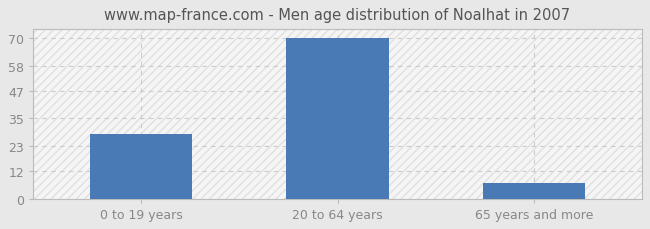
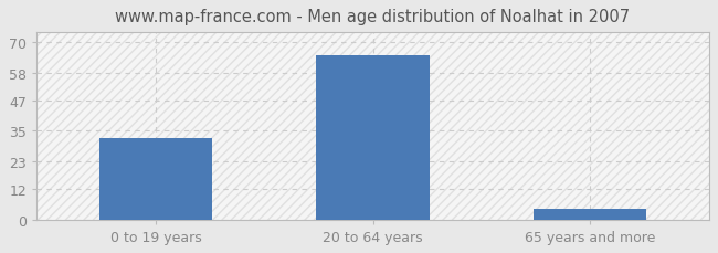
0 to 19 years: 28 -> 32
20 to 64 years: 70 -> 65
65 years and more: 7 -> 4
